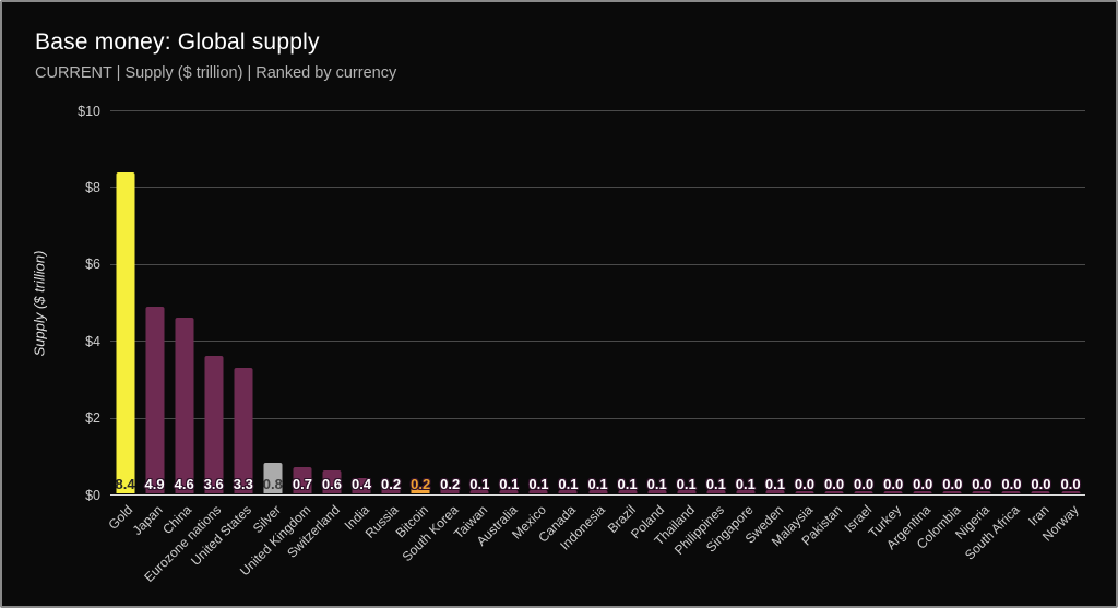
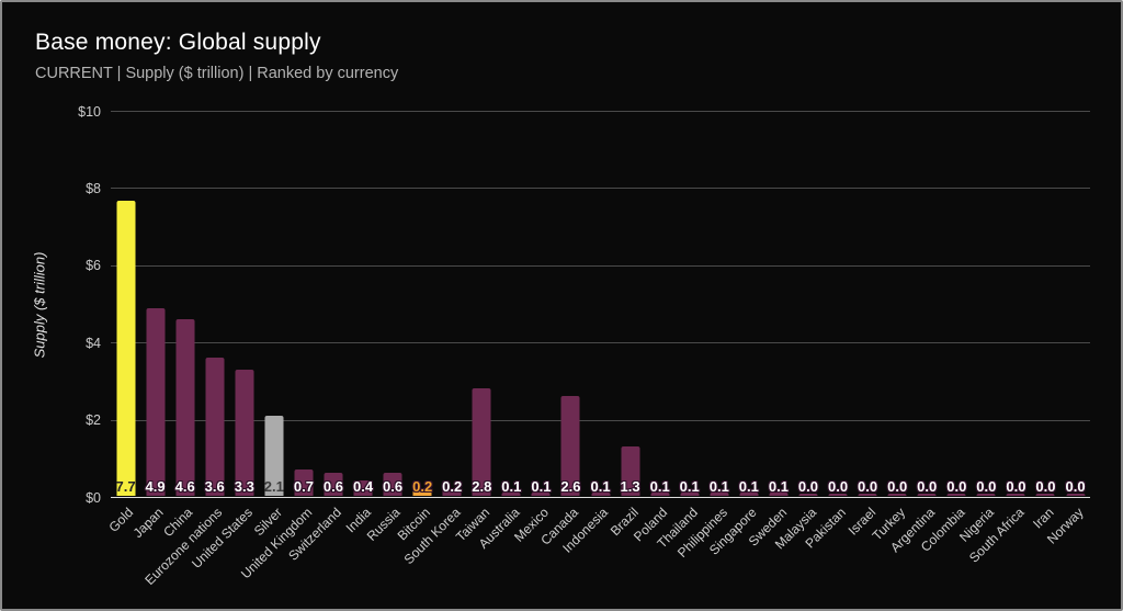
Gold: 8.4 -> 7.7
Silver: 0.8 -> 2.1
Russia: 0.2 -> 0.6
Taiwan: 0.1 -> 2.8
Canada: 0.1 -> 2.6
Brazil: 0.1 -> 1.3
